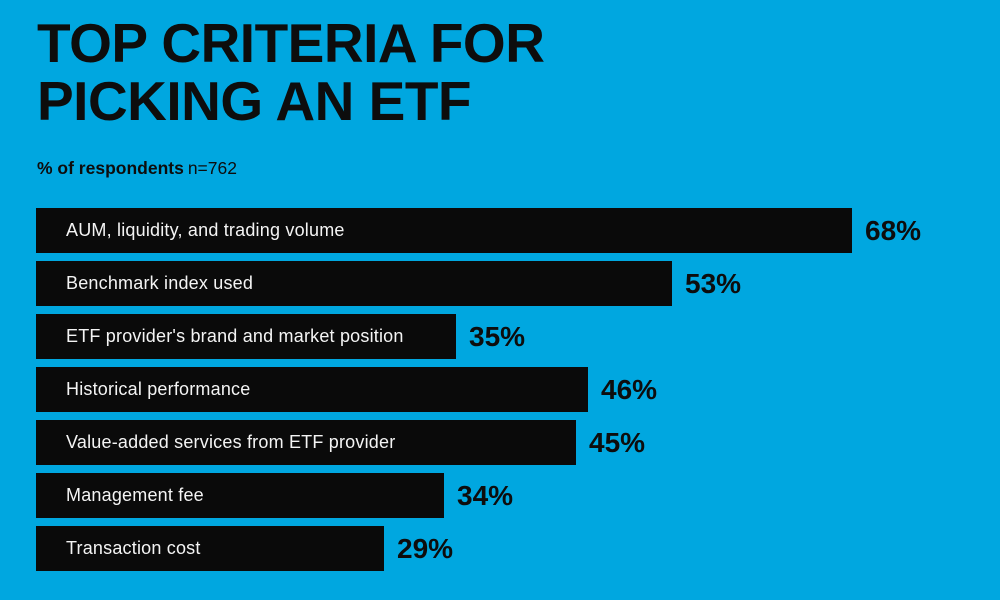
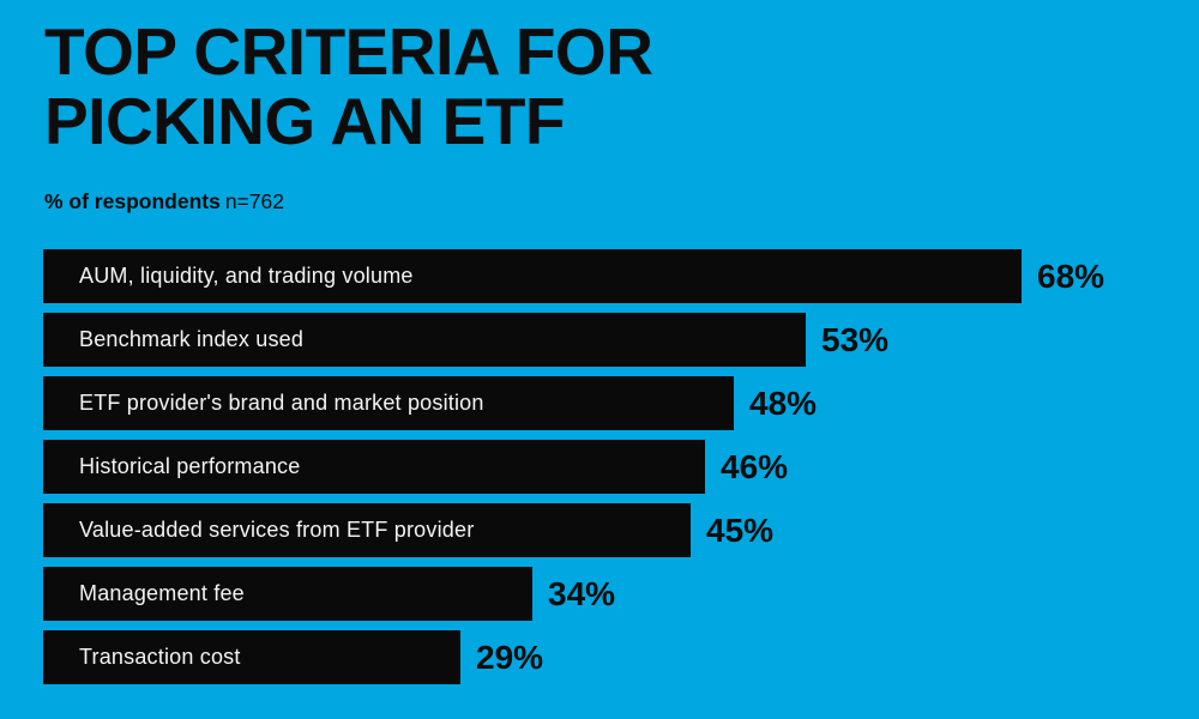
ETF provider's brand and market position: 35% -> 48%
